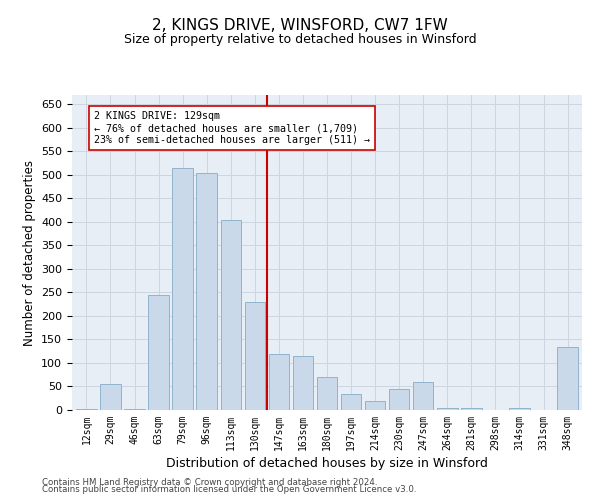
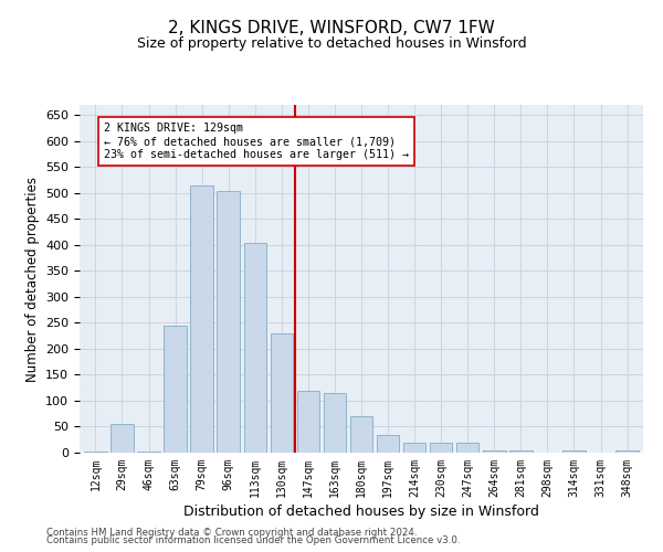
230sqm: 45 -> 20
247sqm: 60 -> 20
348sqm: 135 -> 5
